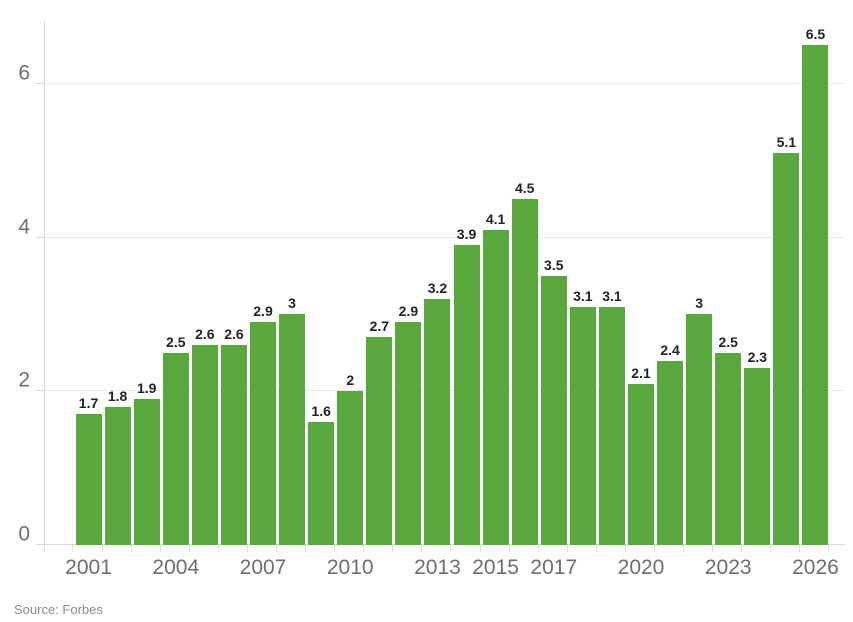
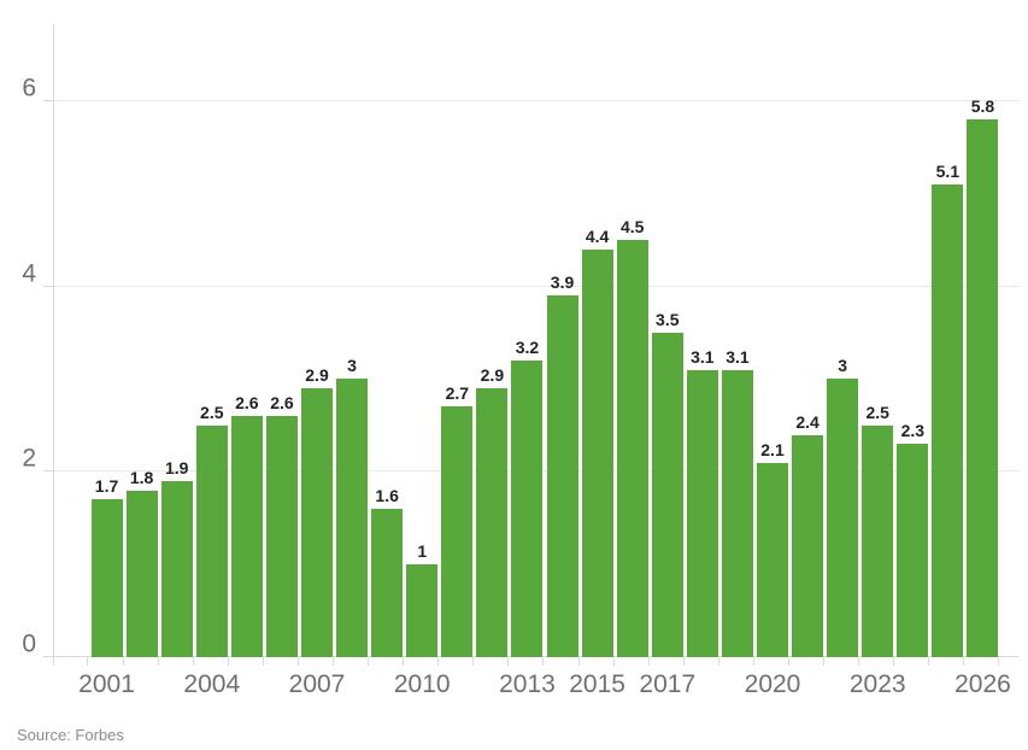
2010: 2 -> 1
2015: 4.1 -> 4.4
2026: 6.5 -> 5.8
